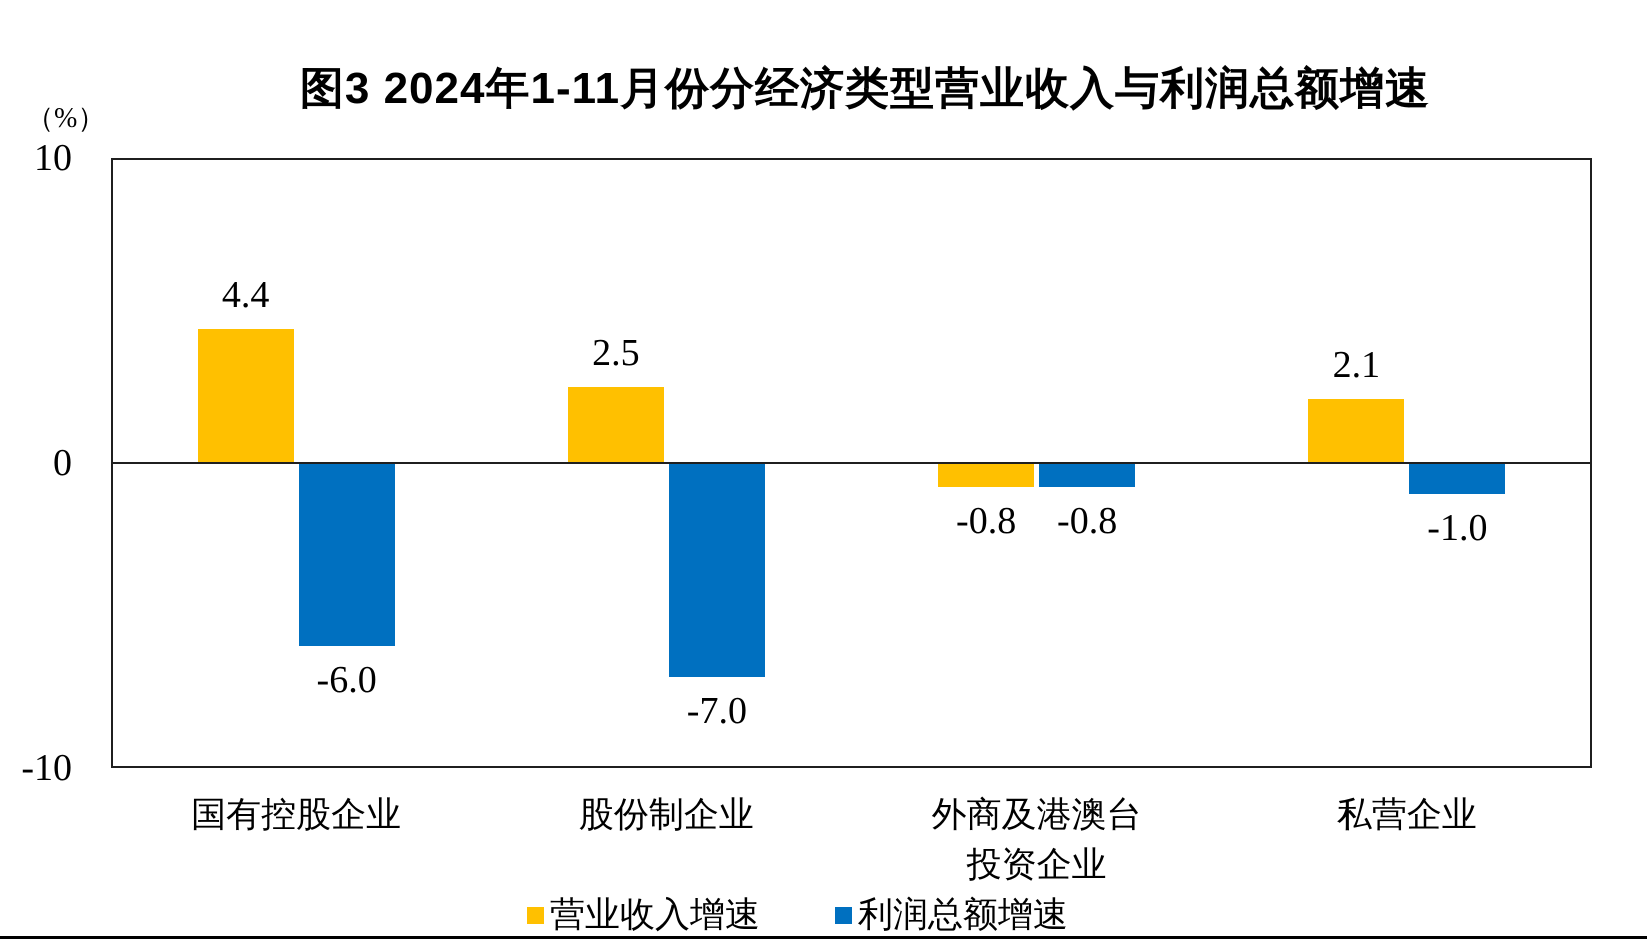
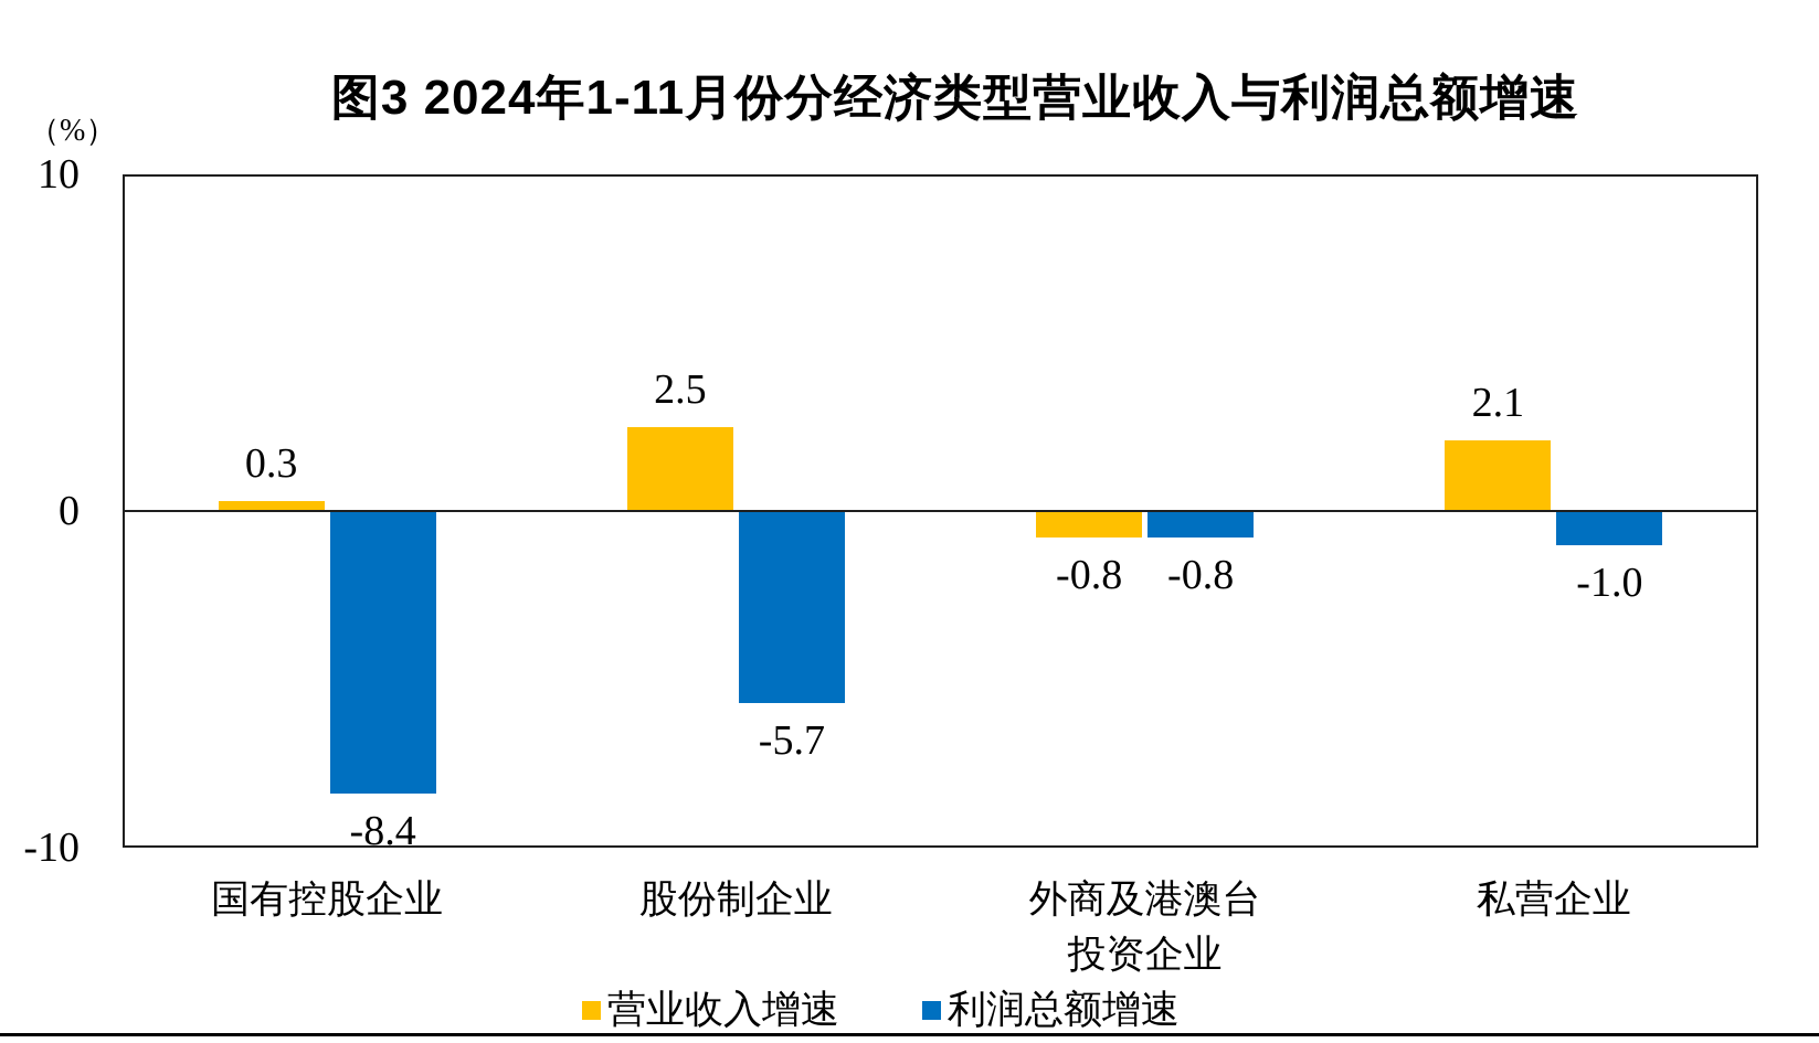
营业收入增速/国有控股企业: 4.4 -> 0.3
利润总额增速/国有控股企业: -6.0 -> -8.4
利润总额增速/股份制企业: -7.0 -> -5.7
